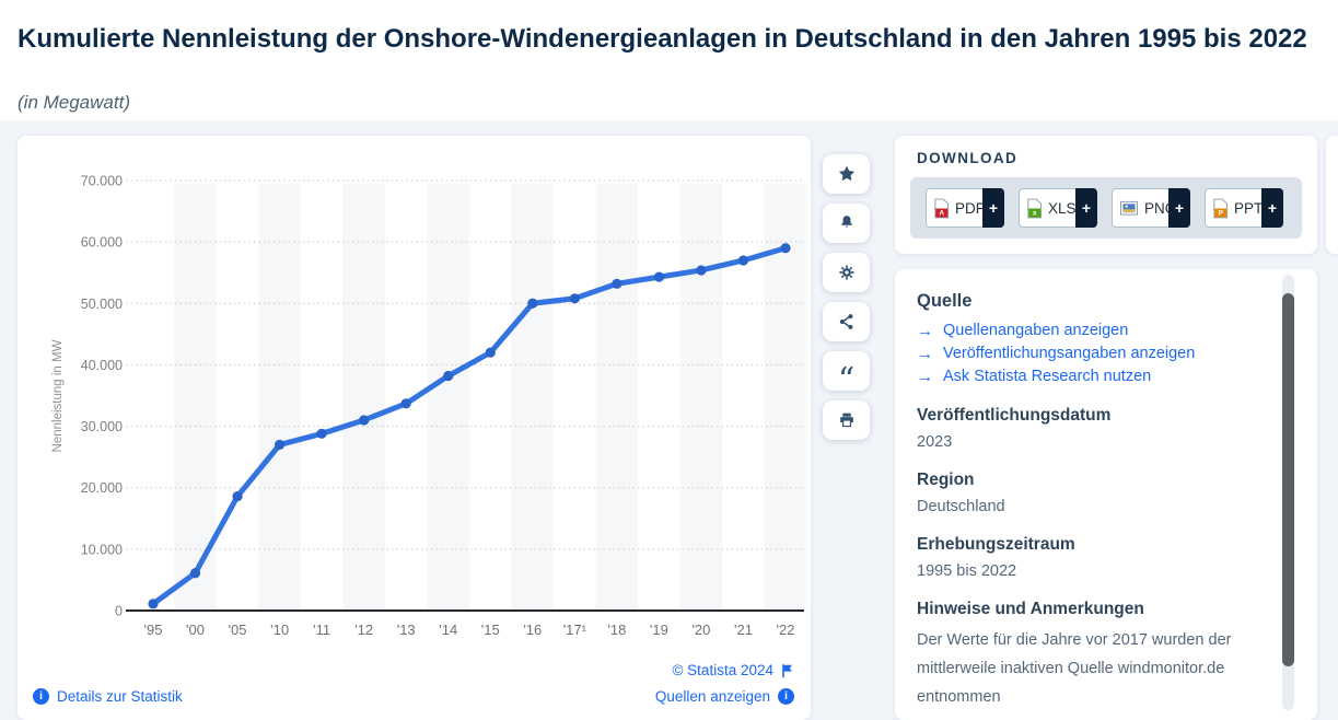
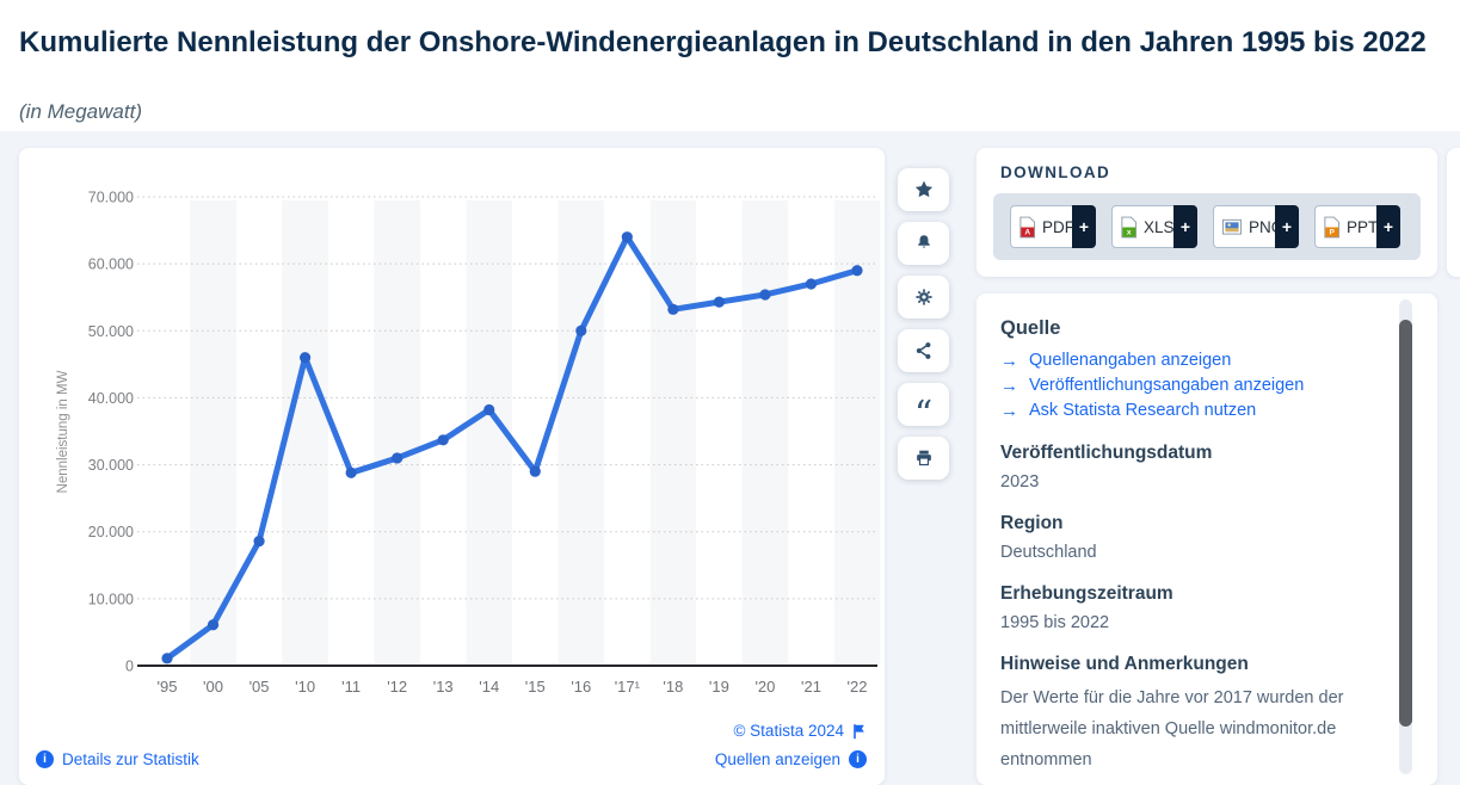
'10: 27000 -> 46000
'15: 42000 -> 29000
'17¹: 51000 -> 64000
